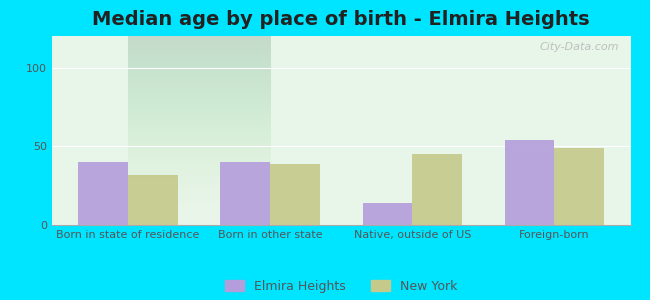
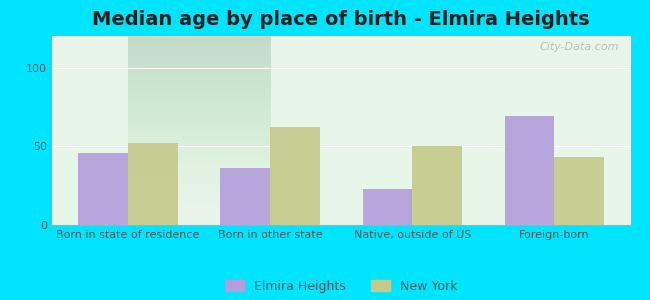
Elmira Heights/Born in state of residence: 40 -> 46
New York/Born in state of residence: 32 -> 52
Elmira Heights/Born in other state: 40 -> 36
New York/Born in other state: 39 -> 62
Elmira Heights/Native, outside of US: 14 -> 23
New York/Native, outside of US: 45 -> 50
Elmira Heights/Foreign-born: 54 -> 69
New York/Foreign-born: 49 -> 43
